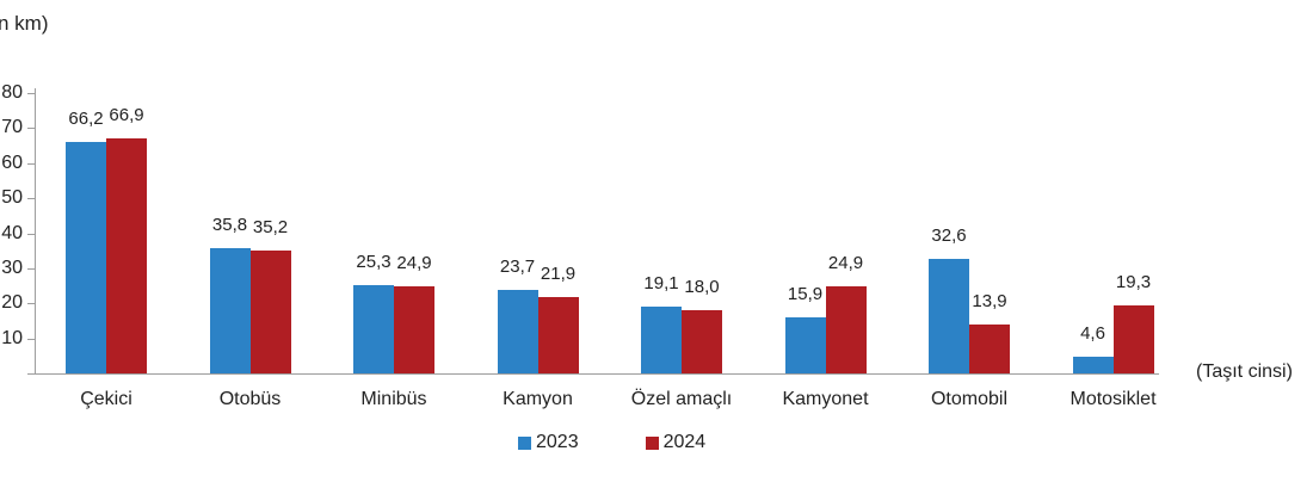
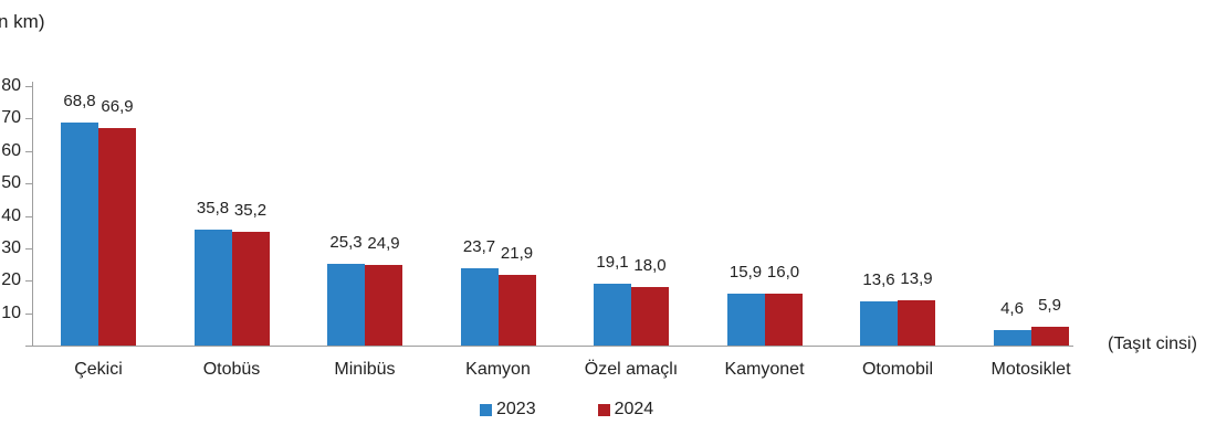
2023/Çekici: 66,2 -> 68,8
2024/Kamyonet: 24,9 -> 16,0
2023/Otomobil: 32,6 -> 13,6
2024/Motosiklet: 19,3 -> 5,9
